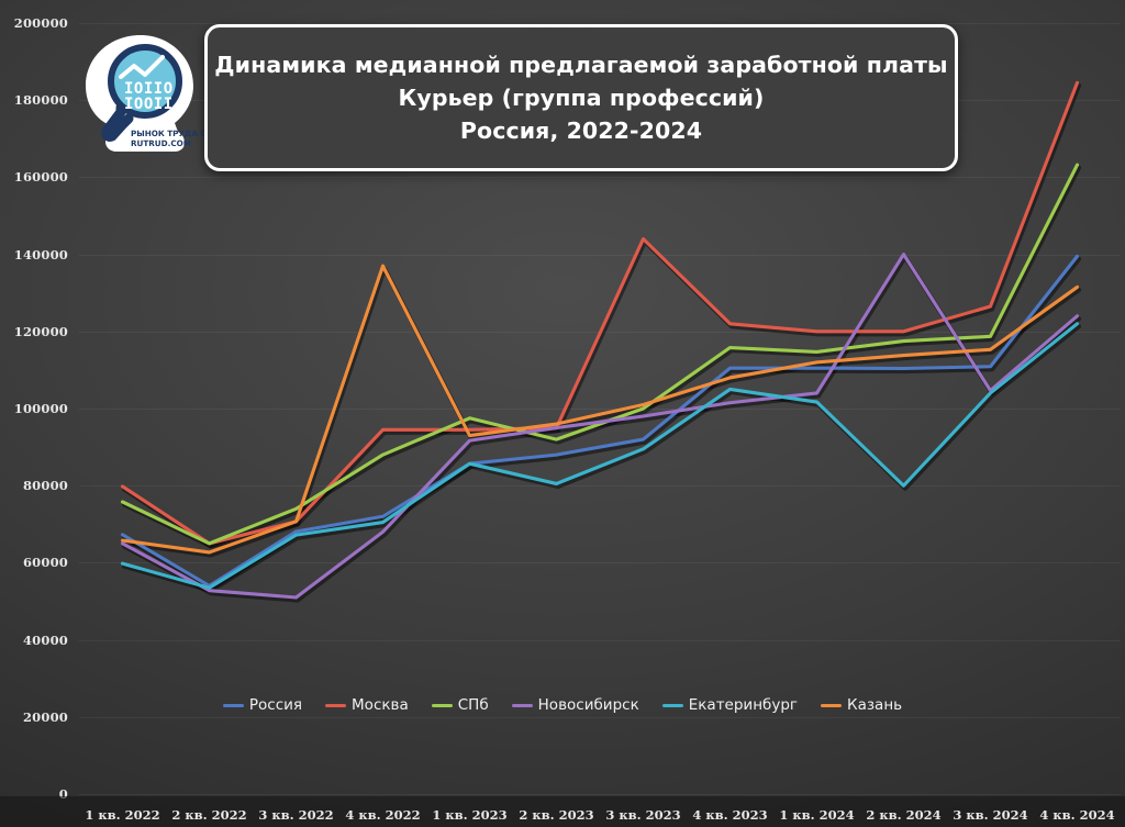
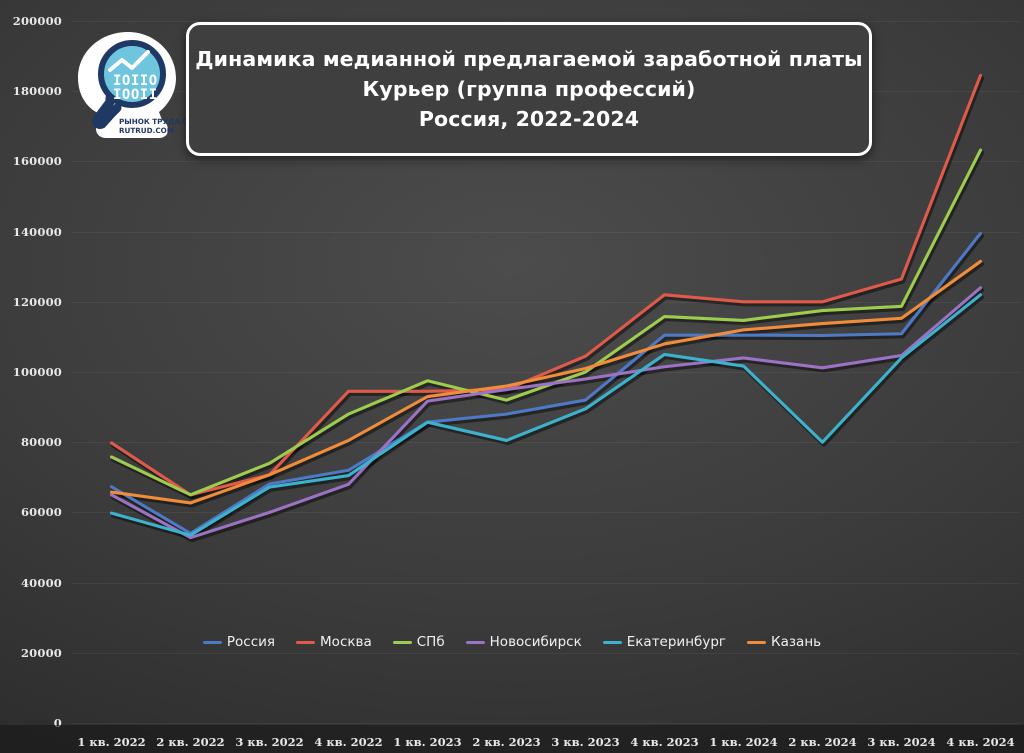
Новосибирск/3 кв. 2022: 51000 -> 60000
Казань/4 кв. 2022: 137000 -> 80000
Москва/3 кв. 2023: 144000 -> 104000
Новосибирск/2 кв. 2024: 140000 -> 101000
